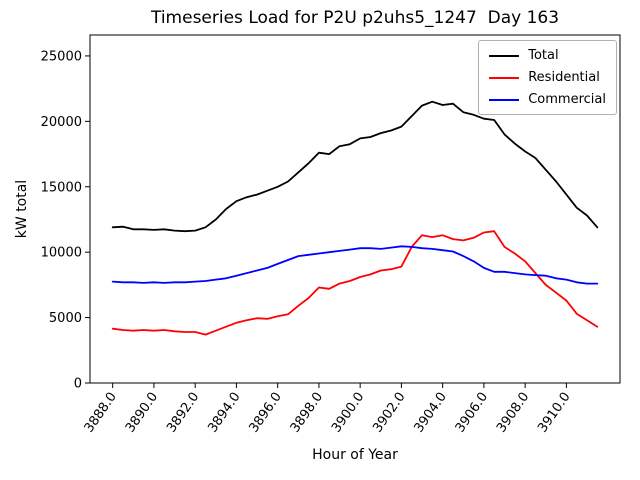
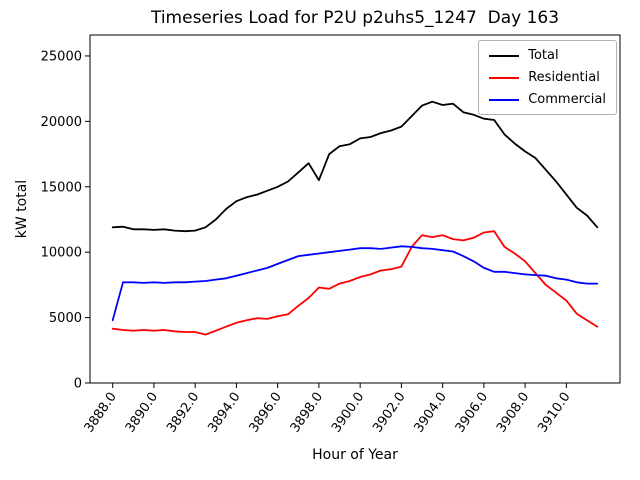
Commercial/3888.0: 7800 -> 4800
Total/3898.0: 17600 -> 15500
